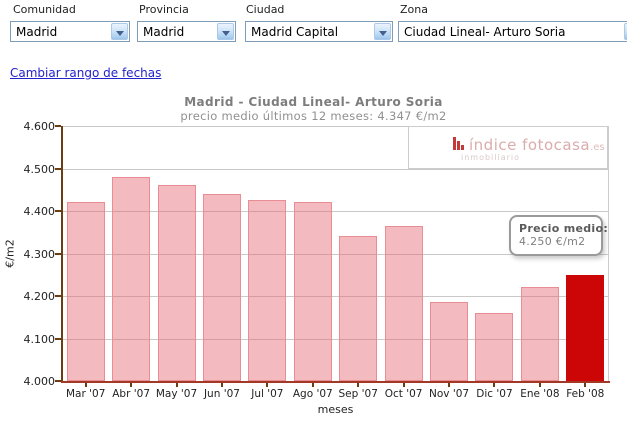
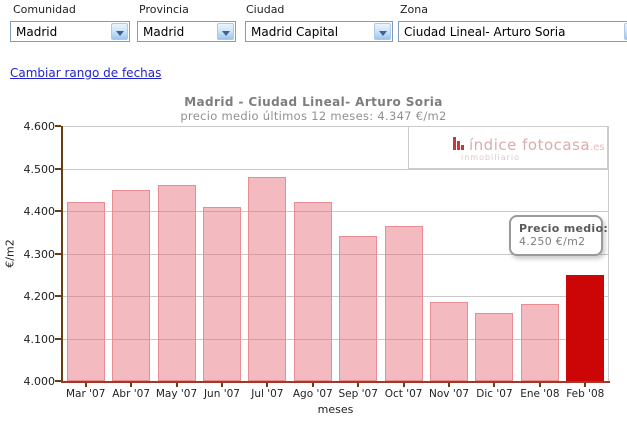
Abr '07: 4480 -> 4450
Jun '07: 4440 -> 4410
Jul '07: 4420 -> 4480
Ene '08: 4220 -> 4180
